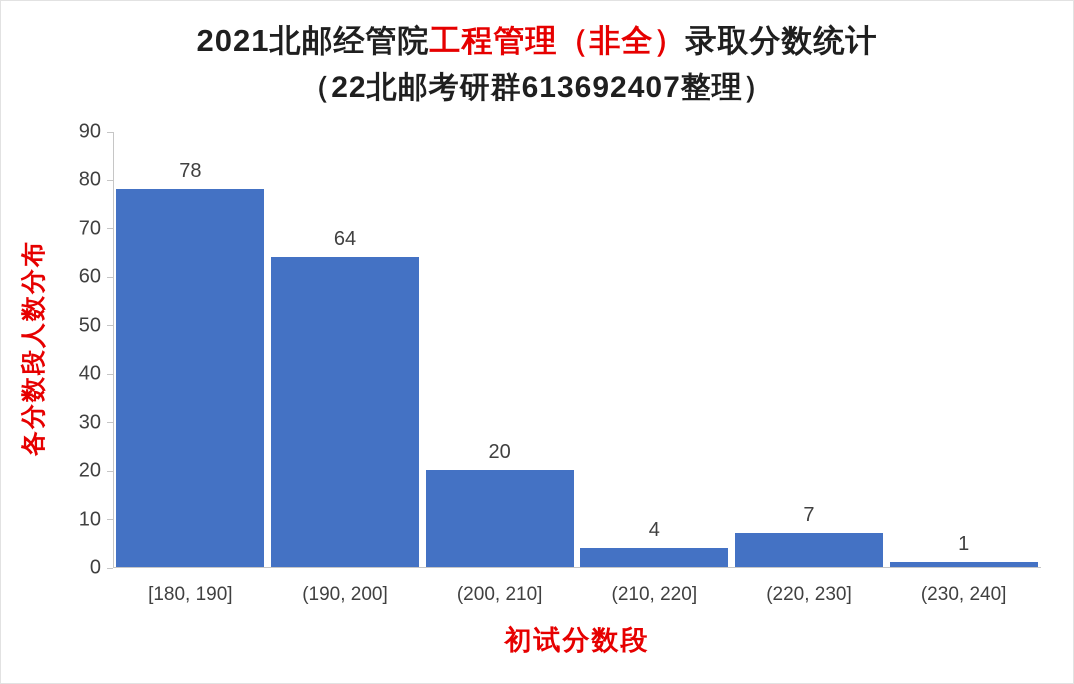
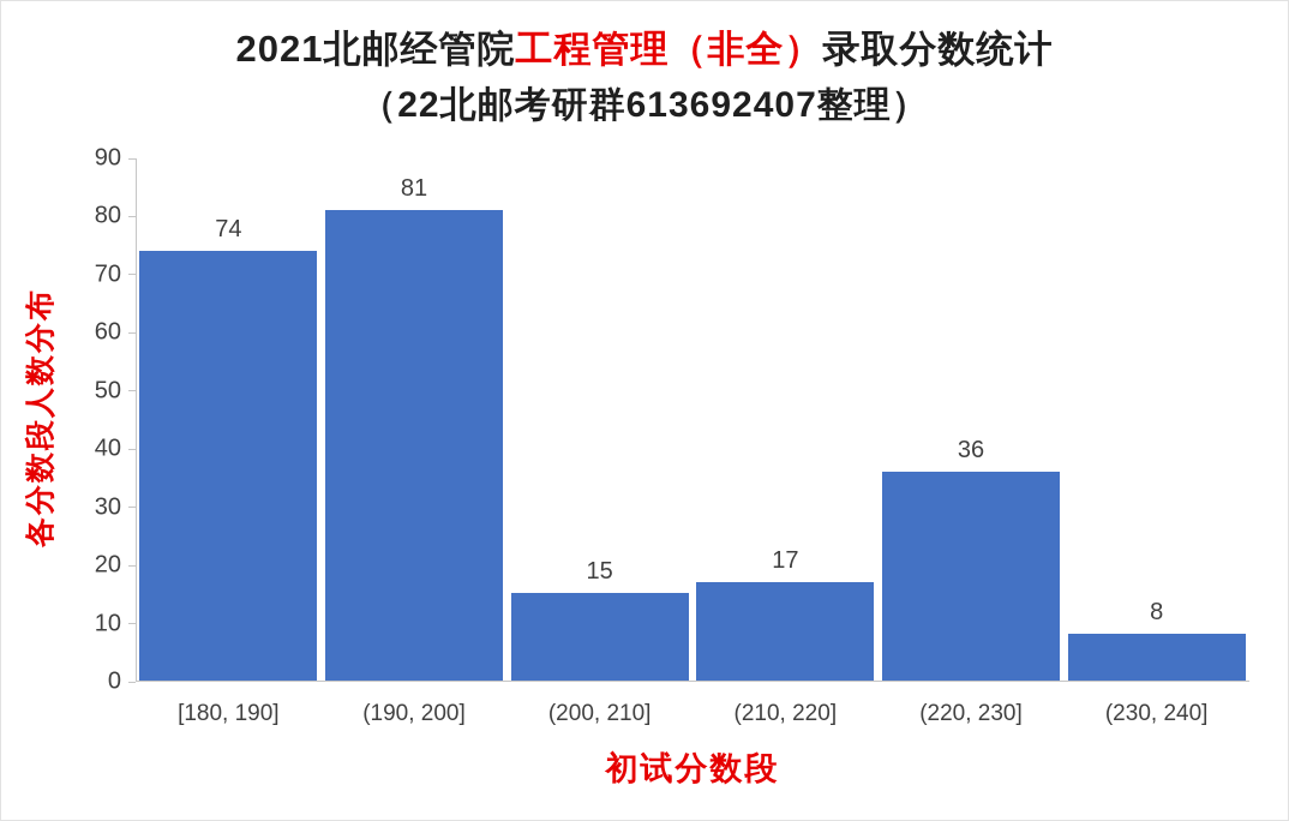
[180, 190]: 78 -> 74
(190, 200]: 64 -> 81
(200, 210]: 20 -> 15
(210, 220]: 4 -> 17
(220, 230]: 7 -> 36
(230, 240]: 1 -> 8
